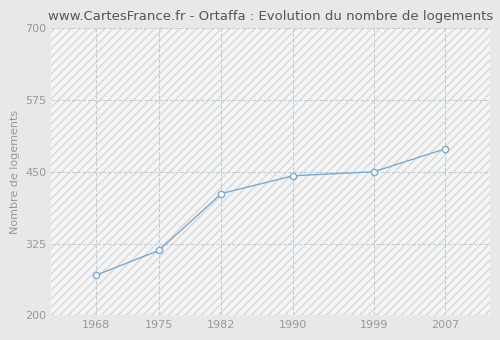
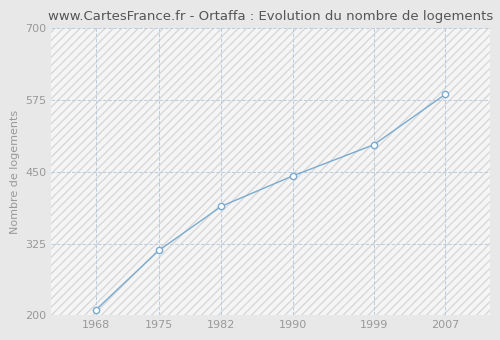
1968: 270 -> 210
1982: 412 -> 390
1999: 450 -> 497
2007: 490 -> 585
